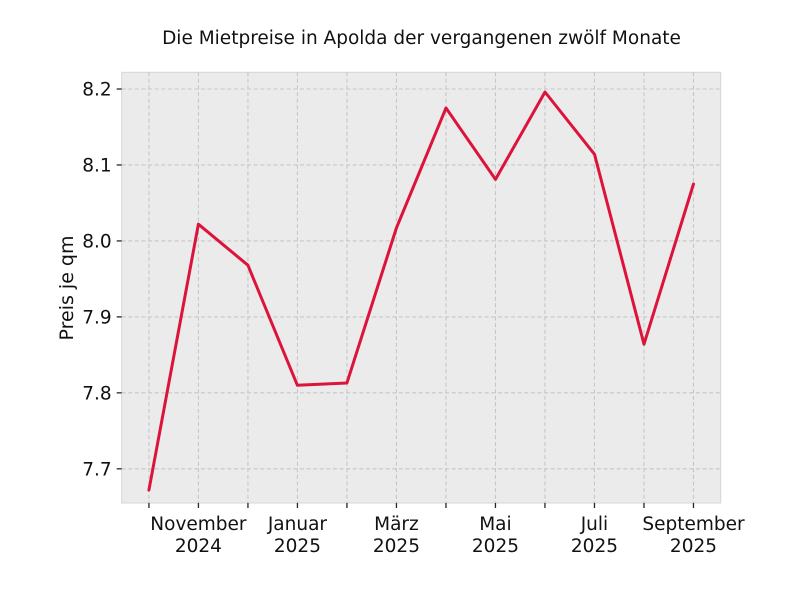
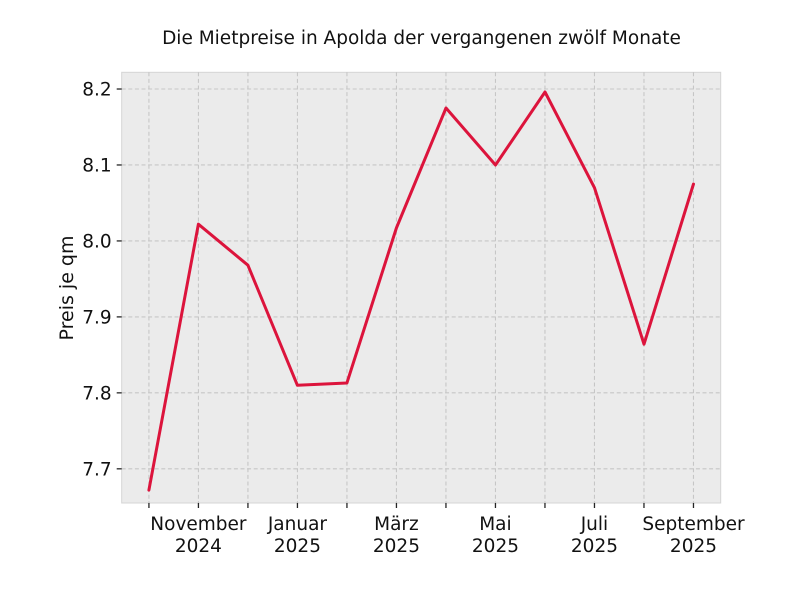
Mai 2025: 8.08 -> 8.10
Juli 2025: 8.11 -> 8.07
